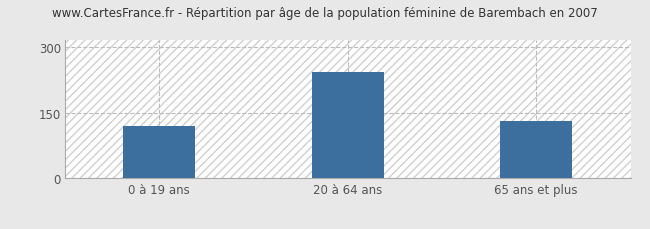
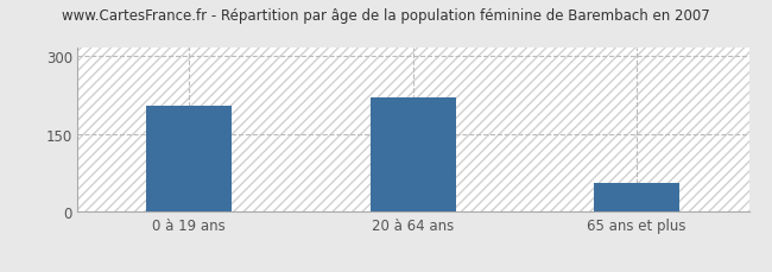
0 à 19 ans: 120 -> 205
20 à 64 ans: 242 -> 220
65 ans et plus: 131 -> 55
